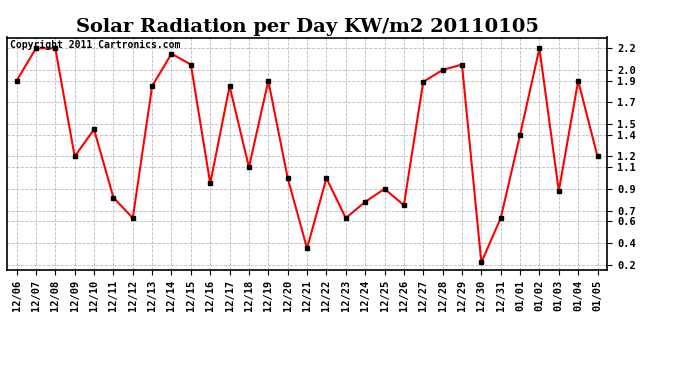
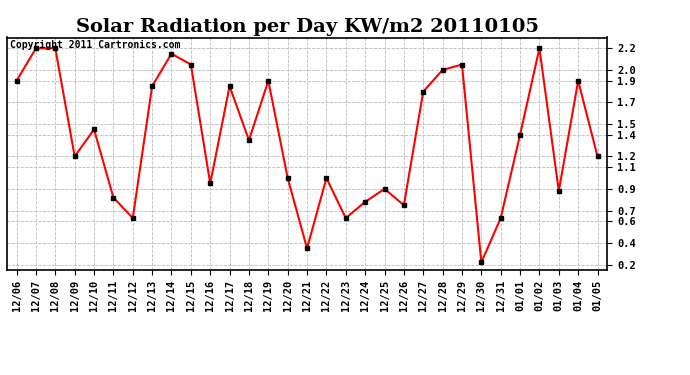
12/18: 1.10 -> 1.35
12/27: 1.89 -> 1.80
